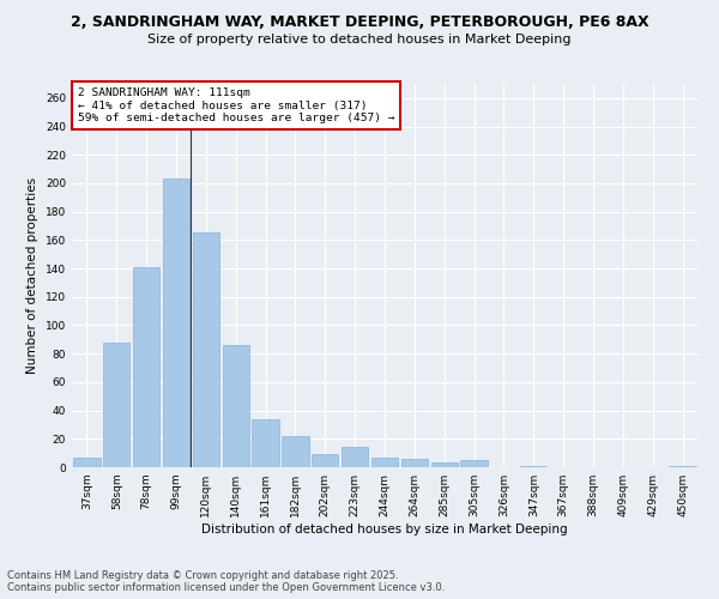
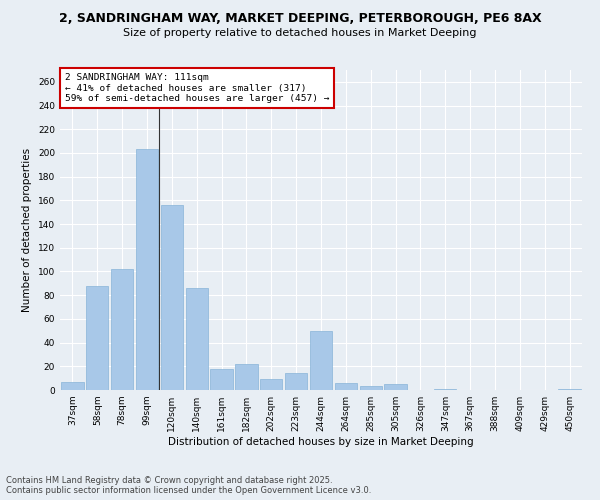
78sqm: 141 -> 102
120sqm: 165 -> 156
161sqm: 34 -> 18
244sqm: 7 -> 50
